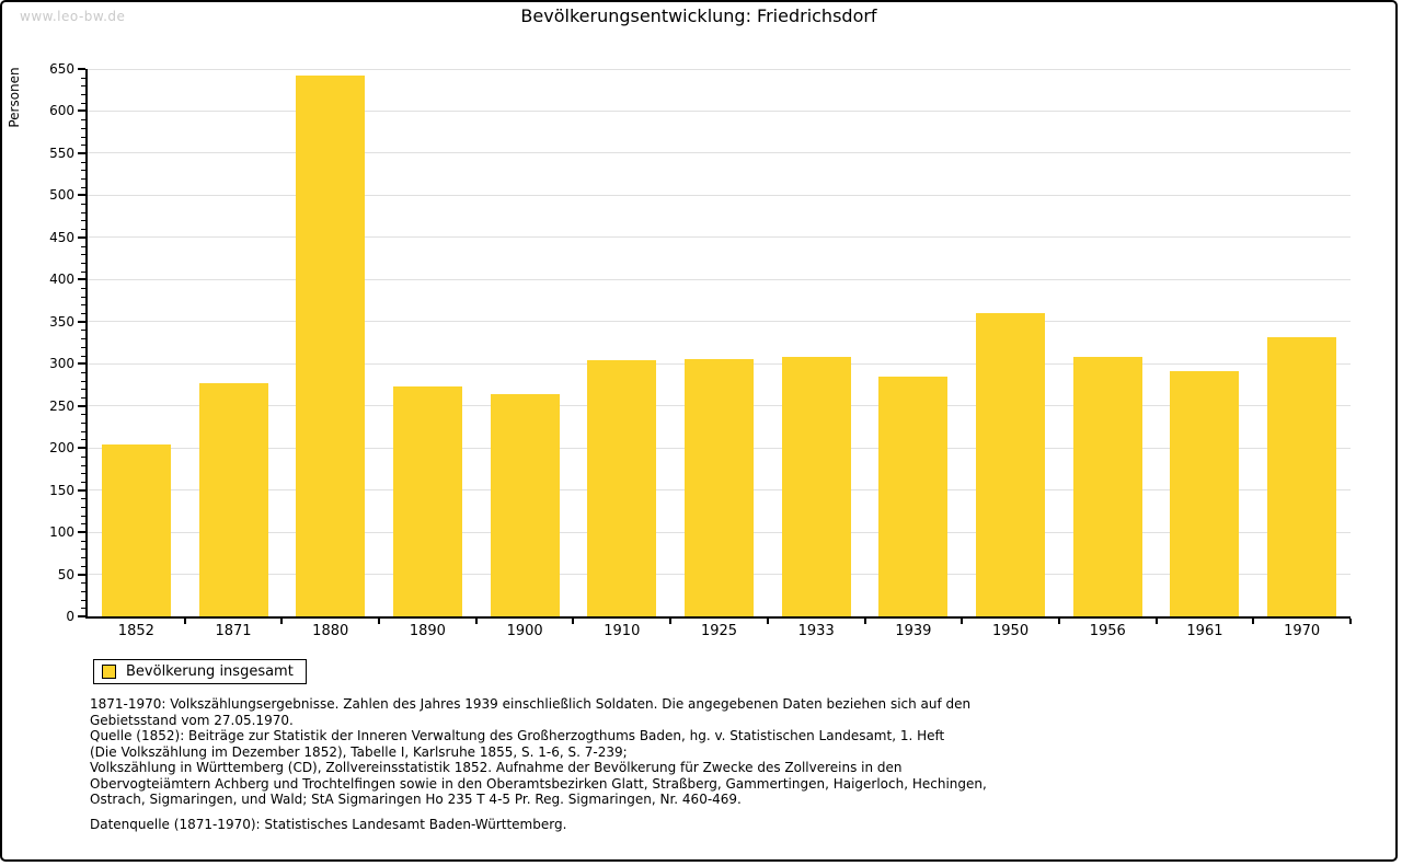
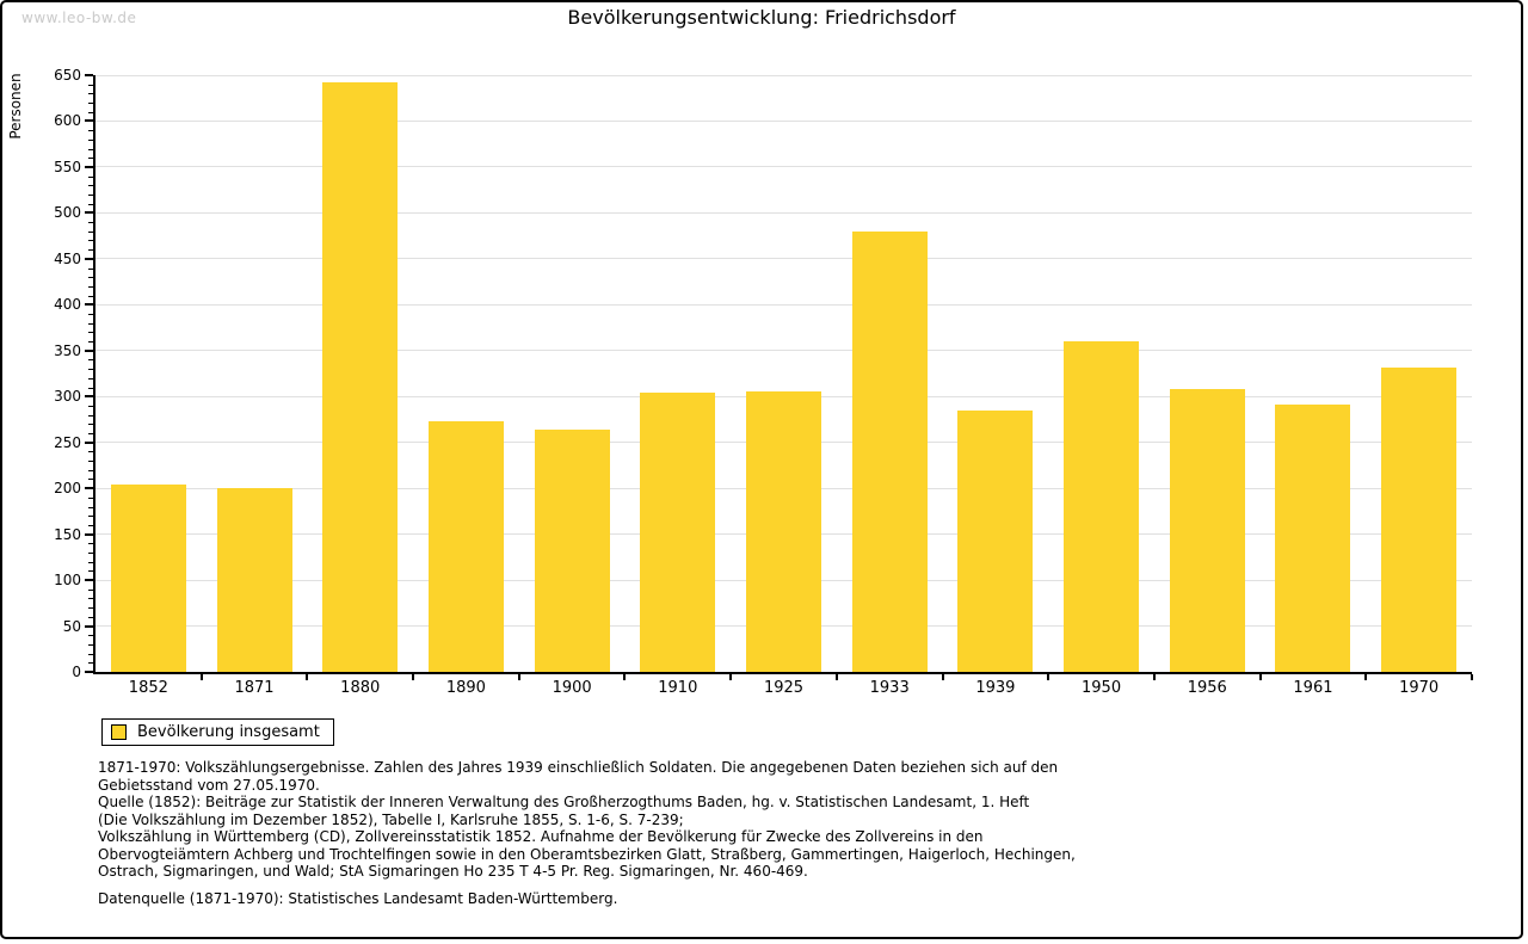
1871: 280 -> 200
1933: 310 -> 480
